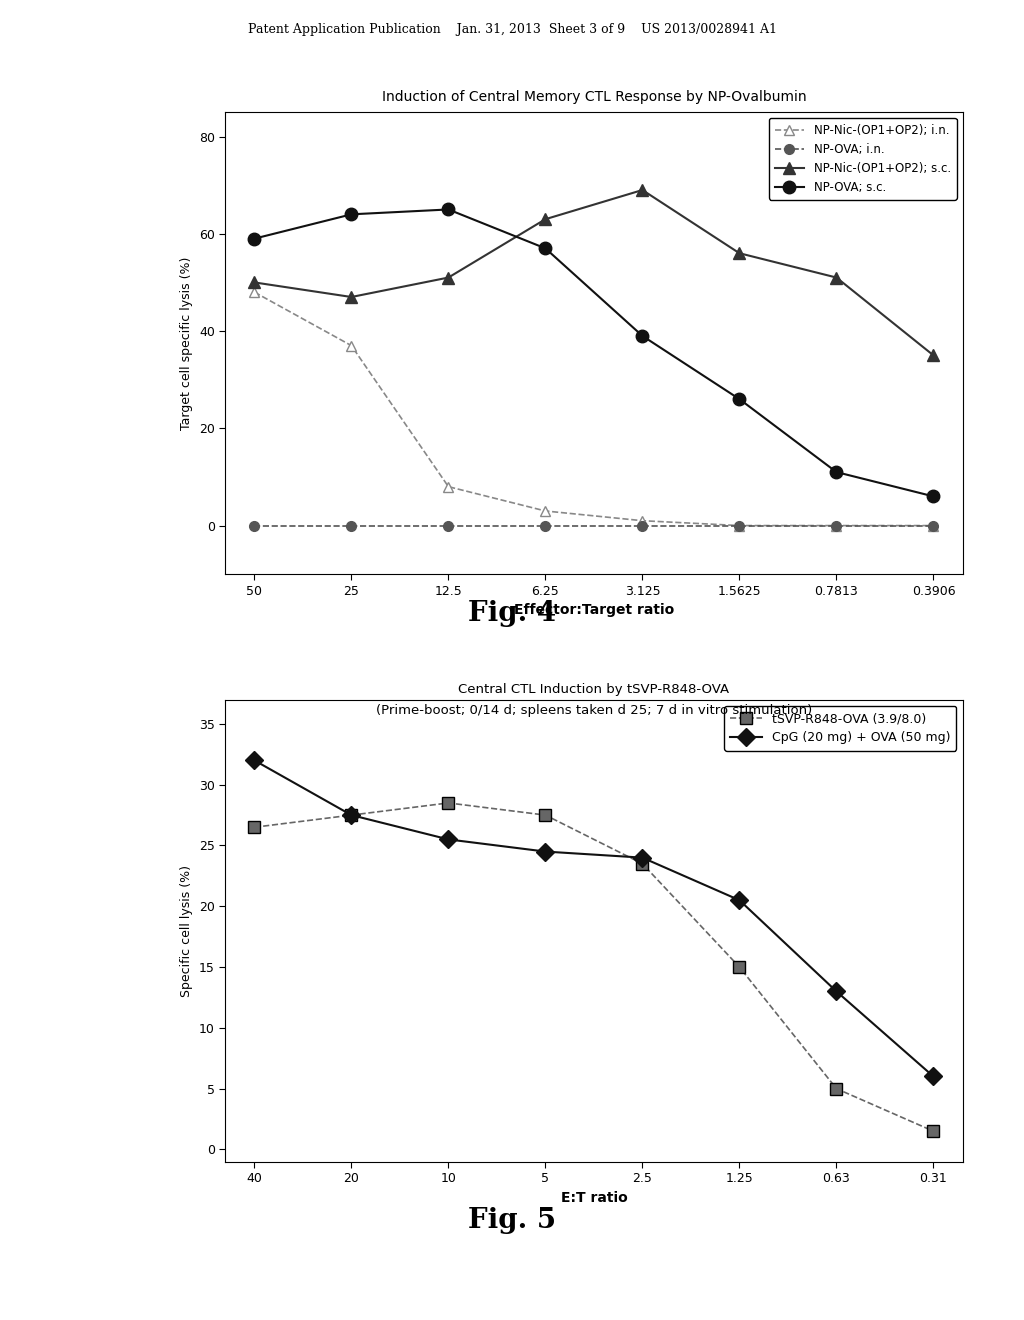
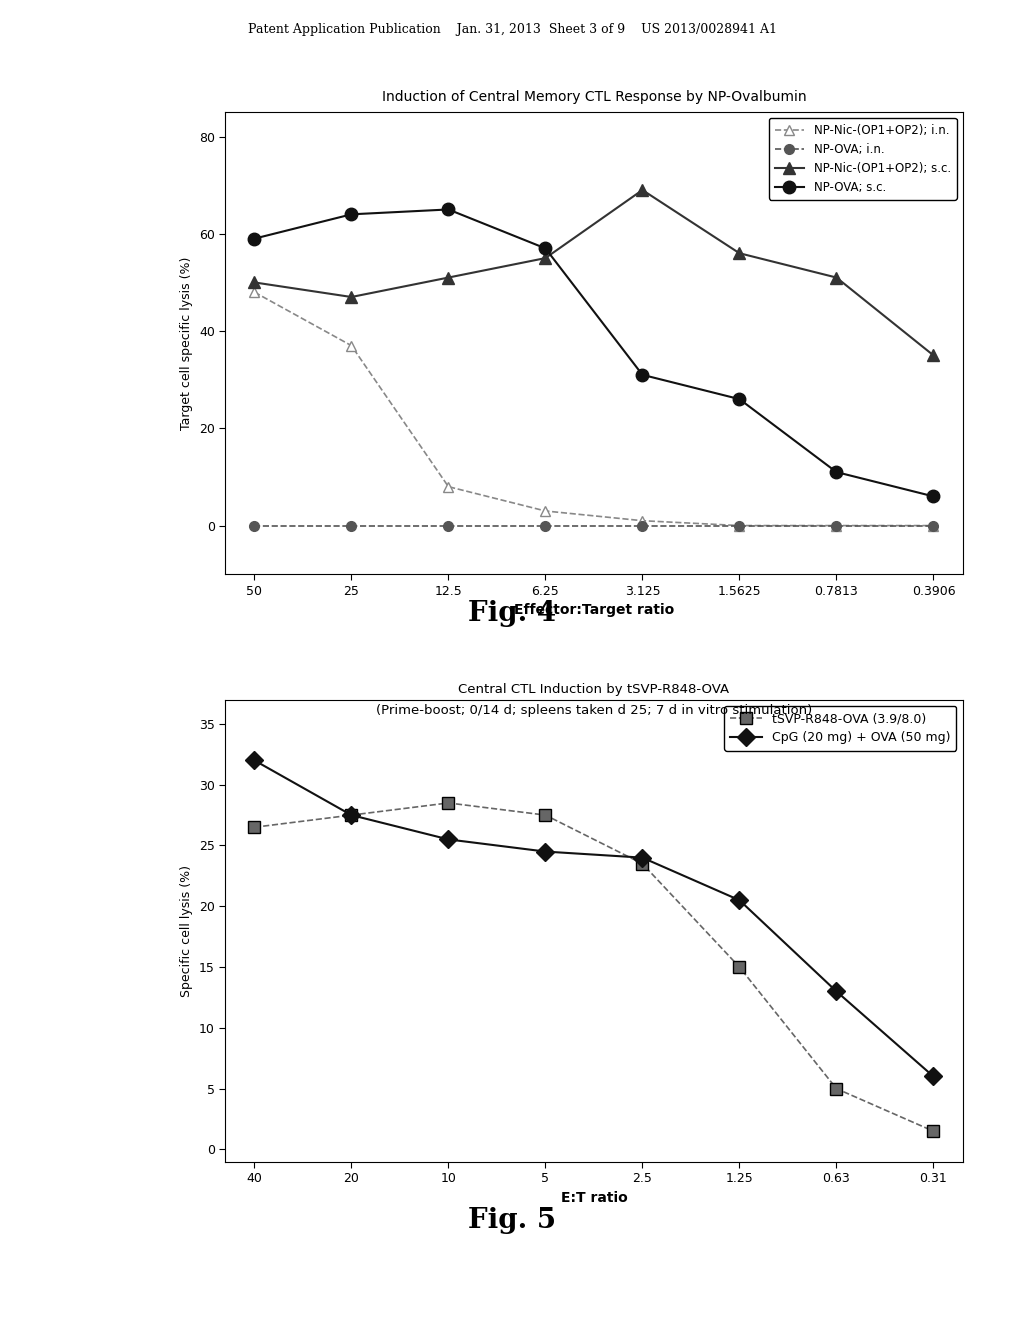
Induction of Central Memory CTL Response by NP-Ovalbumin/NP-Nic-(OP1+OP2); s.c./6.25: 63 -> 55
Induction of Central Memory CTL Response by NP-Ovalbumin/NP-OVA; s.c./3.125: 39 -> 31
